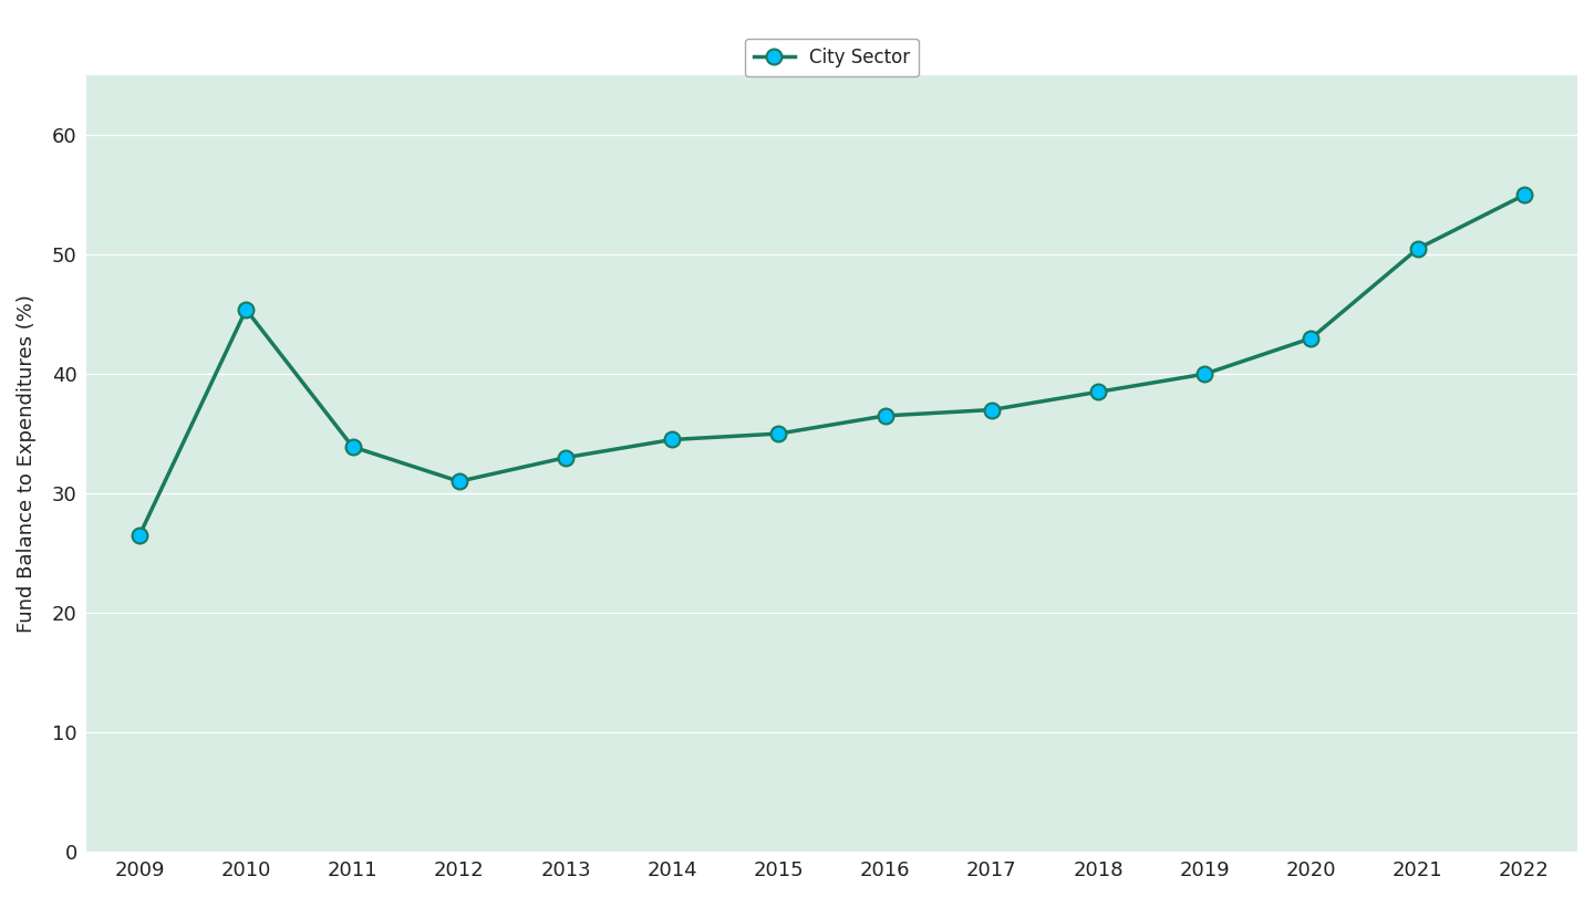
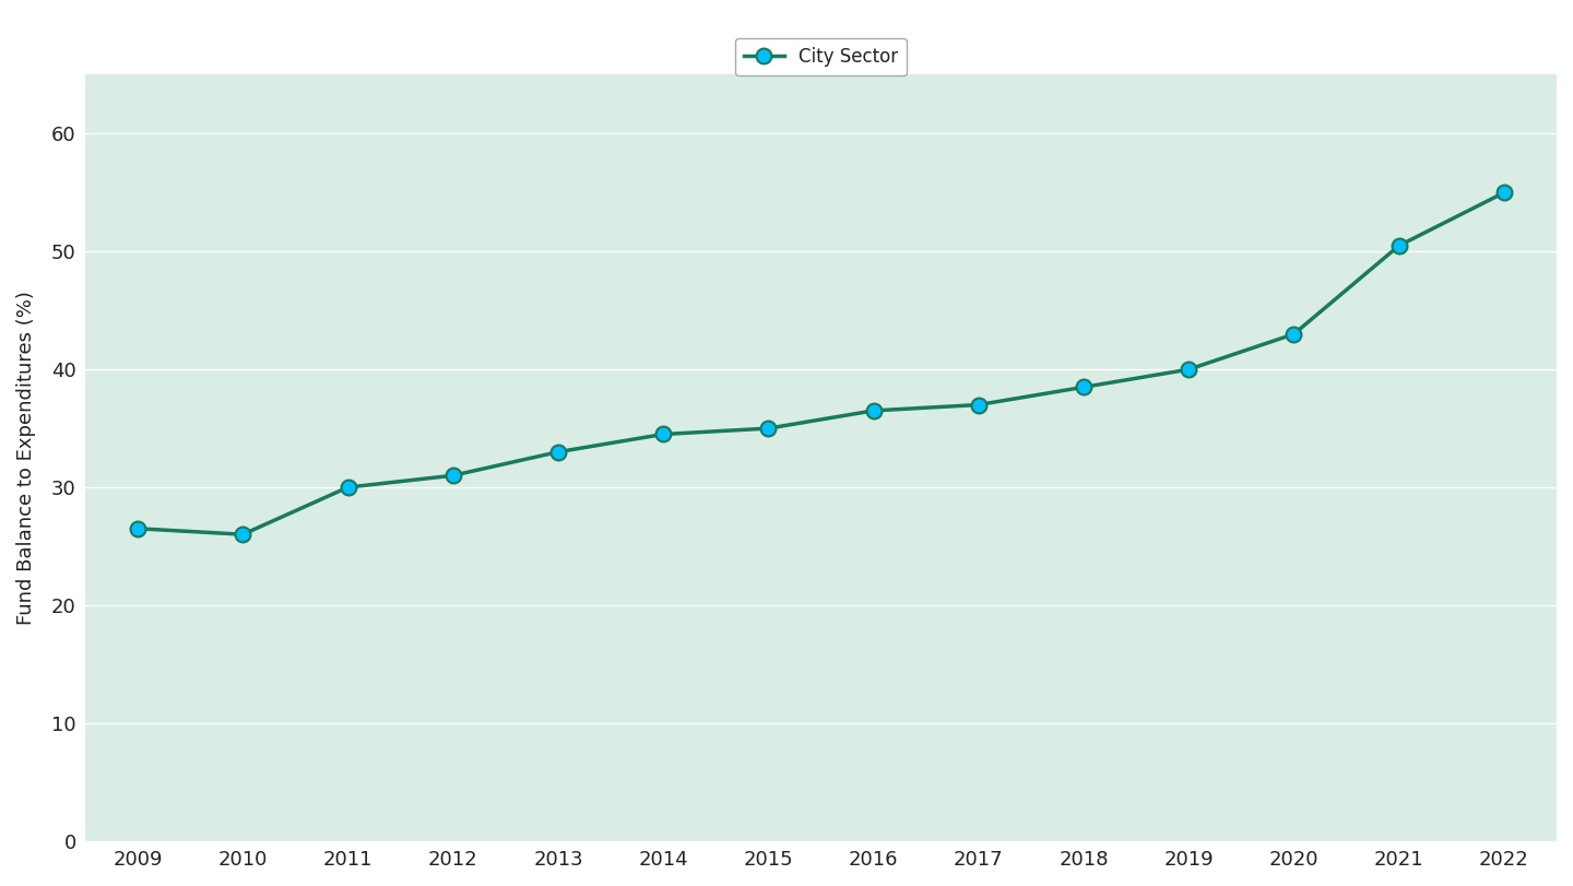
2010: 45.4 -> 26.0
2011: 33.9 -> 30.0
